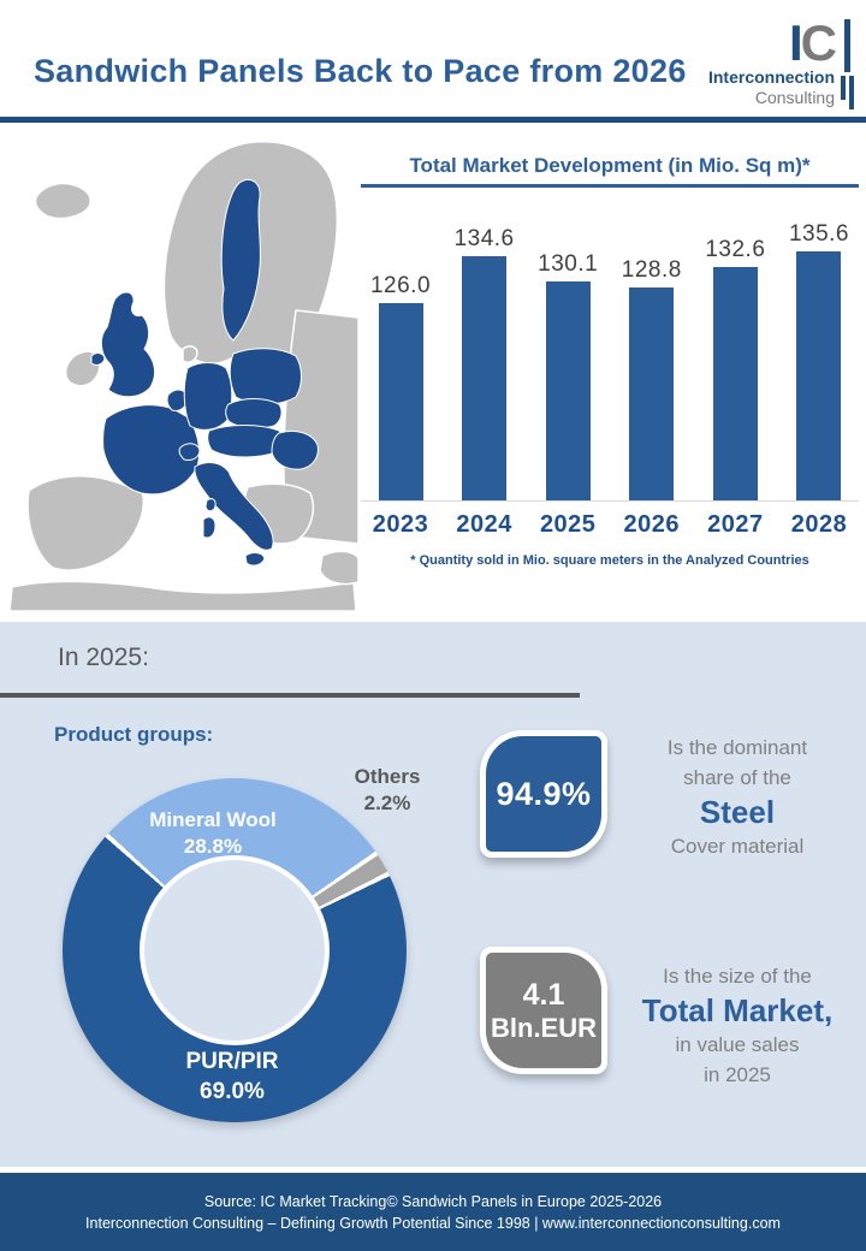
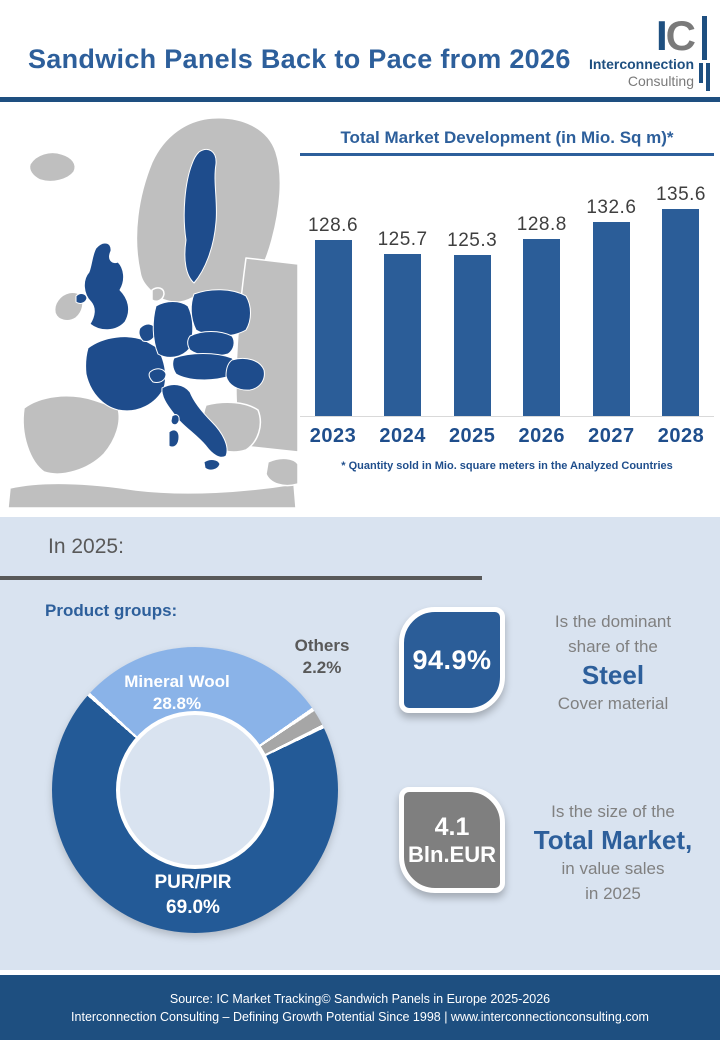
Total Market Development (in Mio. Sq m)*/2023: 126.0 -> 128.6
Total Market Development (in Mio. Sq m)*/2024: 134.6 -> 125.7
Total Market Development (in Mio. Sq m)*/2025: 130.1 -> 125.3
